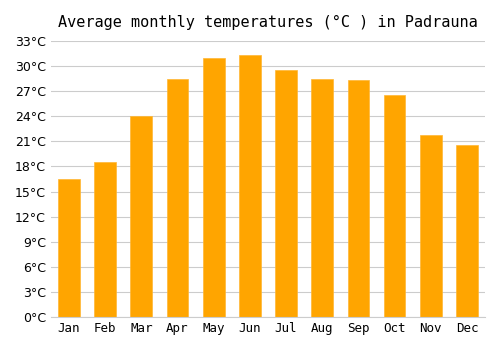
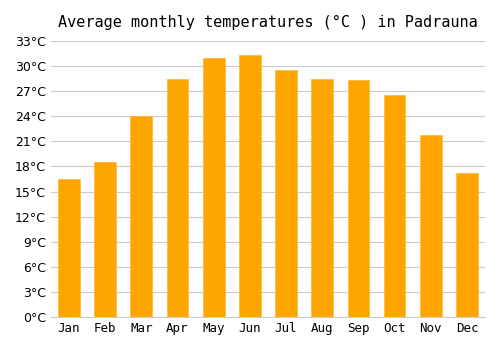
Dec: 20.6°C -> 17.2°C
